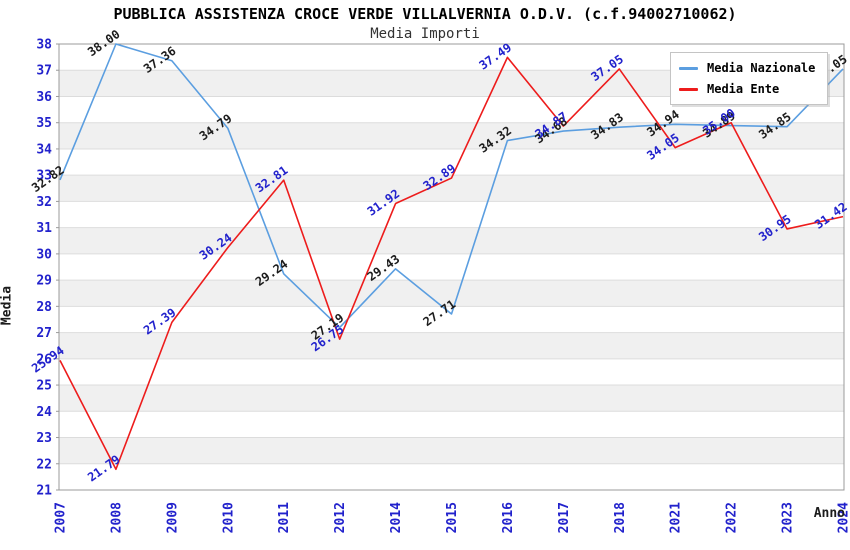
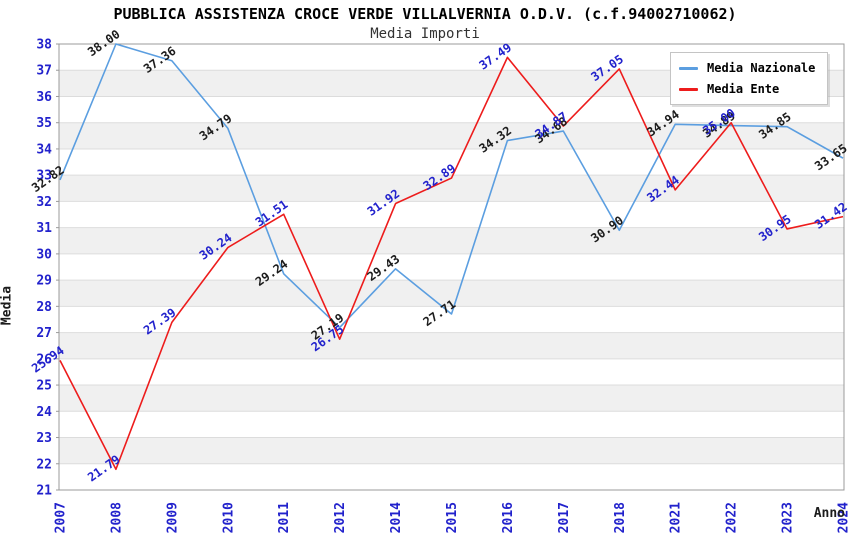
Media Ente/2011: 32.81 -> 31.51
Media Nazionale/2018: 34.83 -> 30.90
Media Ente/2021: 34.05 -> 32.44
Media Nazionale/2024: 37.05 -> 33.65
